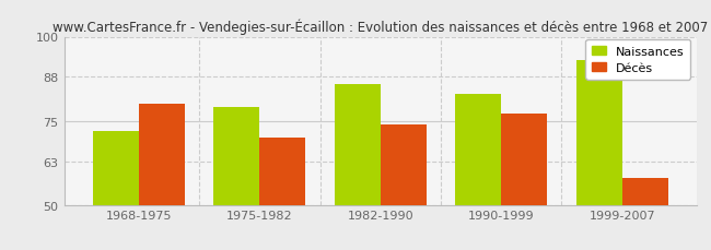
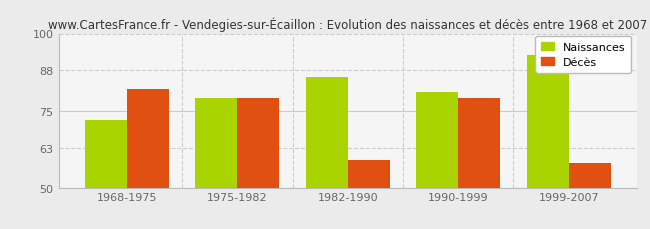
Décès/1968-1975: 80 -> 82
Décès/1975-1982: 70 -> 79
Décès/1982-1990: 74 -> 59
Naissances/1990-1999: 83 -> 81
Décès/1990-1999: 77 -> 79
